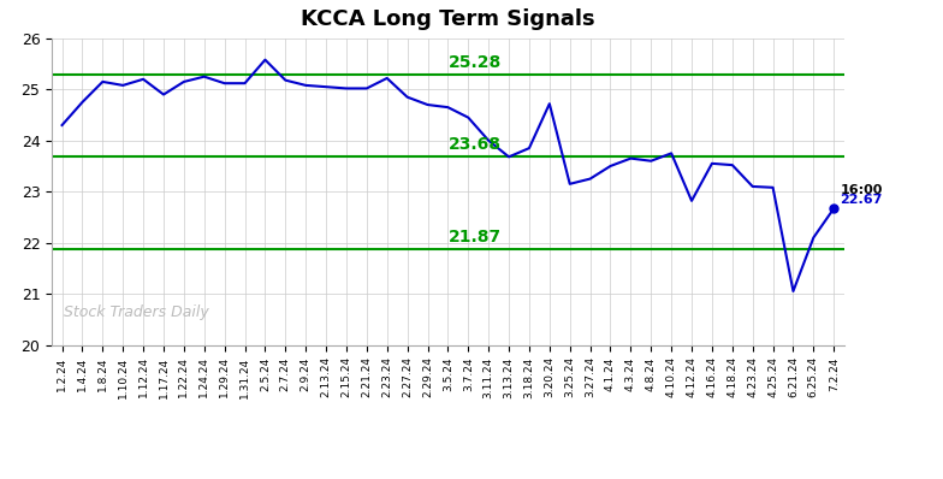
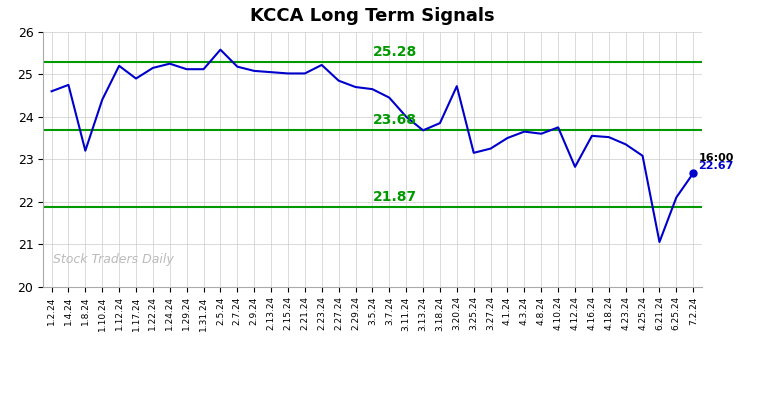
1.2.24: 24.30 -> 24.60
1.8.24: 25.15 -> 23.20
1.10.24: 25.08 -> 24.40
4.23.24: 23.10 -> 23.35
